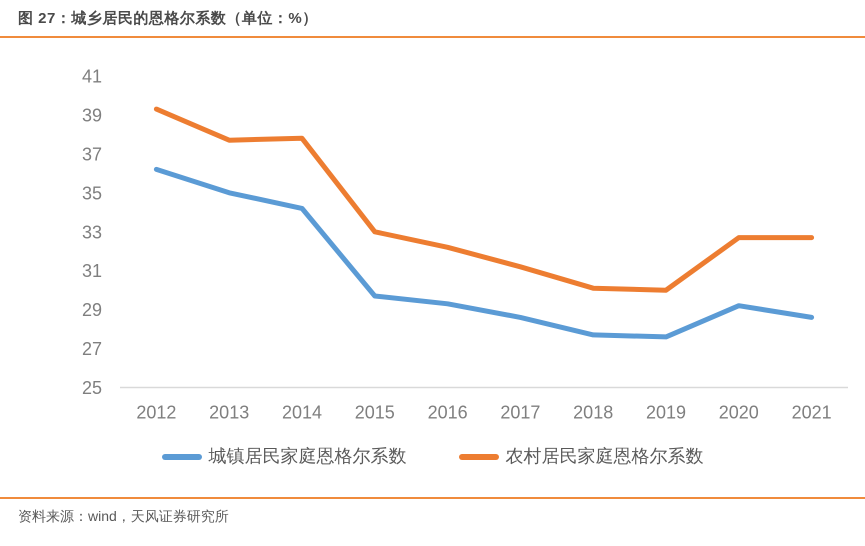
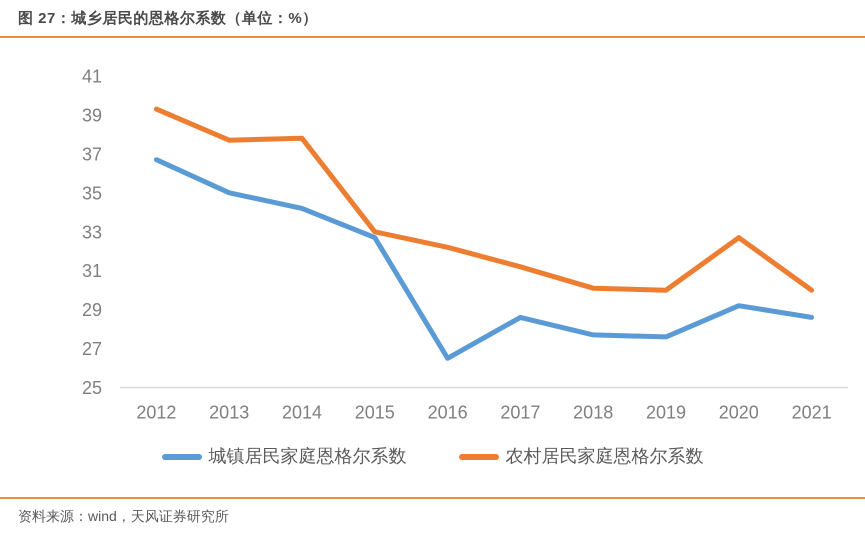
城镇居民家庭恩格尔系数/2012: 36.2 -> 36.7
城镇居民家庭恩格尔系数/2015: 29.7 -> 32.7
城镇居民家庭恩格尔系数/2016: 29.3 -> 26.5
农村居民家庭恩格尔系数/2021: 32.7 -> 30.0
